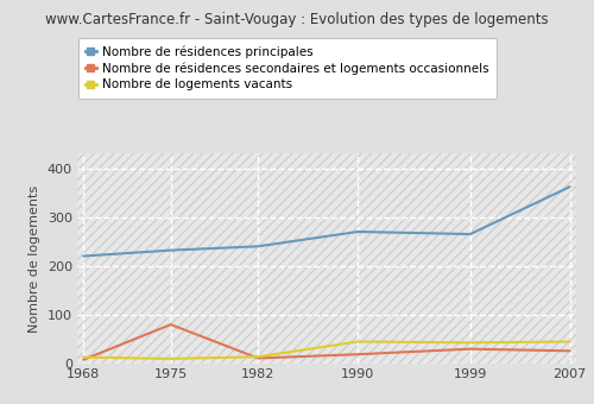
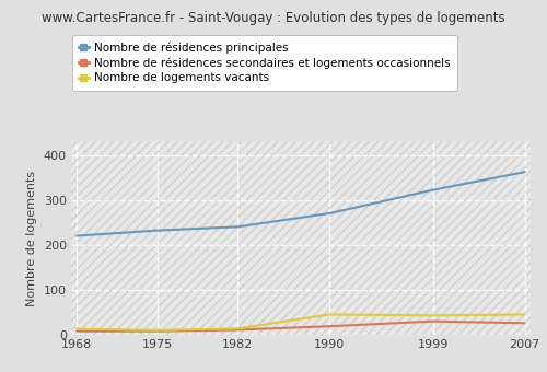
Nombre de résidences secondaires et logements occasionnels/1975: 80 -> 8
Nombre de résidences principales/1999: 265 -> 322
